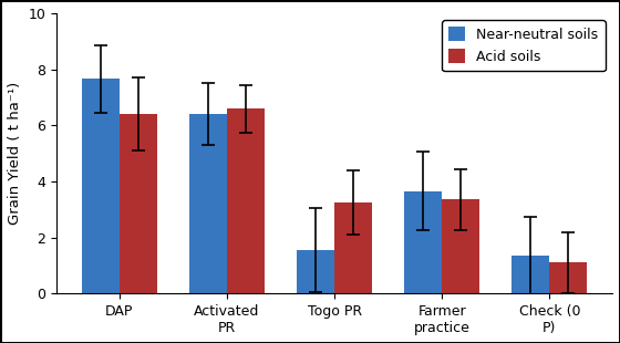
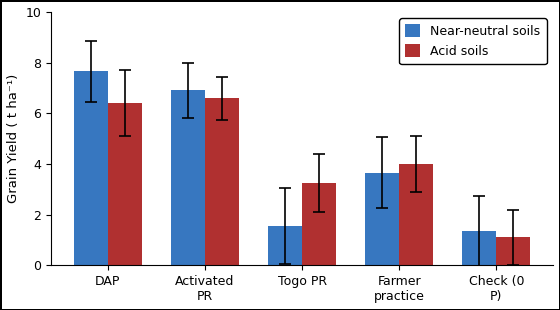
Near-neutral soils/Activated PR: 6.40 -> 6.90
Acid soils/Farmer practice: 3.35 -> 4.00
